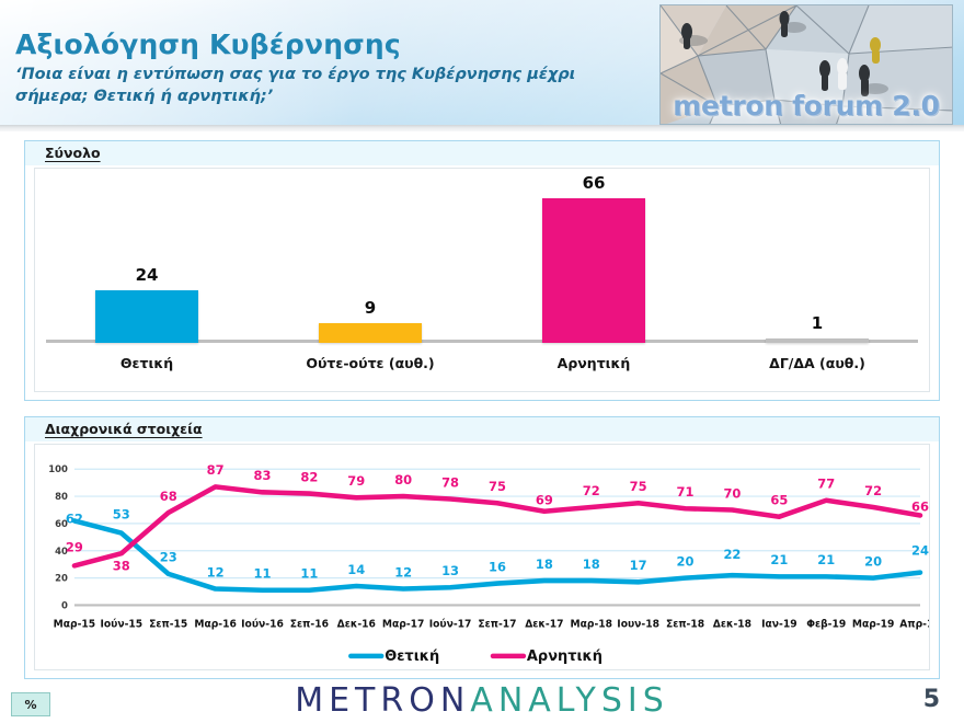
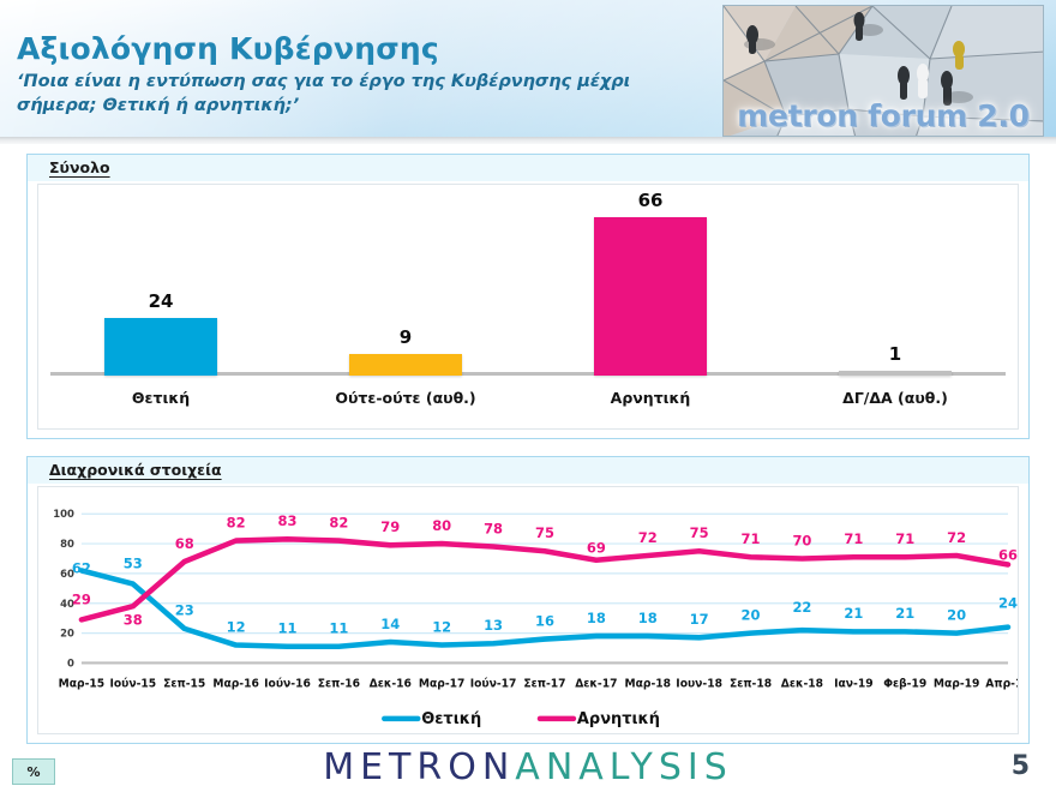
Διαχρονικά στοιχεία/Αρνητική/Μαρ-16: 87 -> 82
Διαχρονικά στοιχεία/Αρνητική/Ιαν-19: 65 -> 71
Διαχρονικά στοιχεία/Αρνητική/Φεβ-19: 77 -> 71
